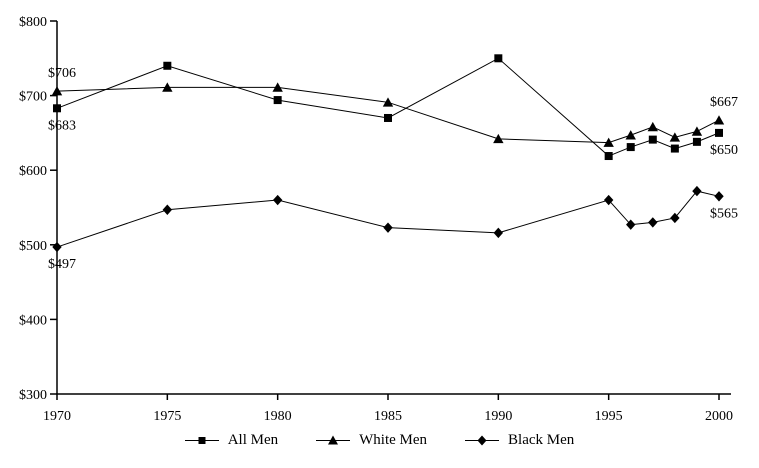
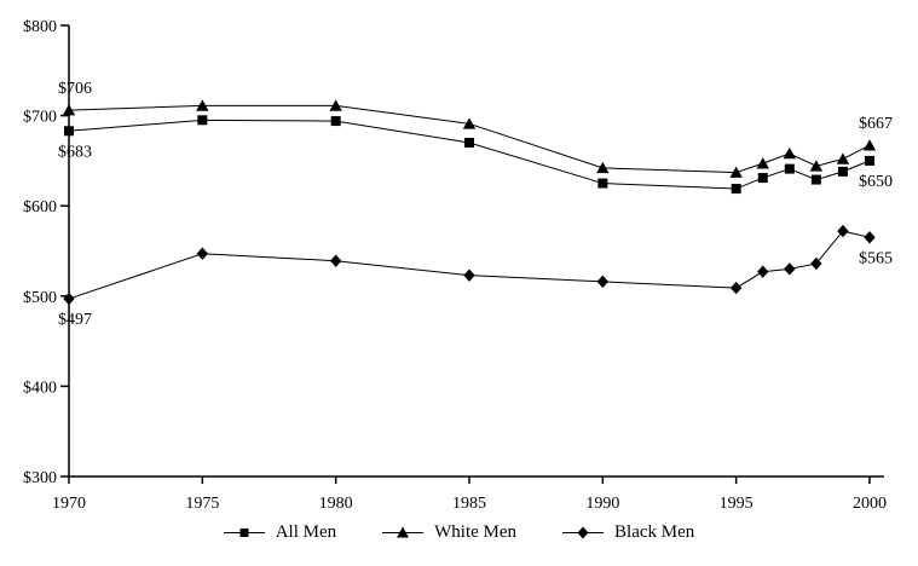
All Men/1975: $740 -> $700
Black Men/1980: $560 -> $540
All Men/1990: $750 -> $620
Black Men/1995: $560 -> $510
